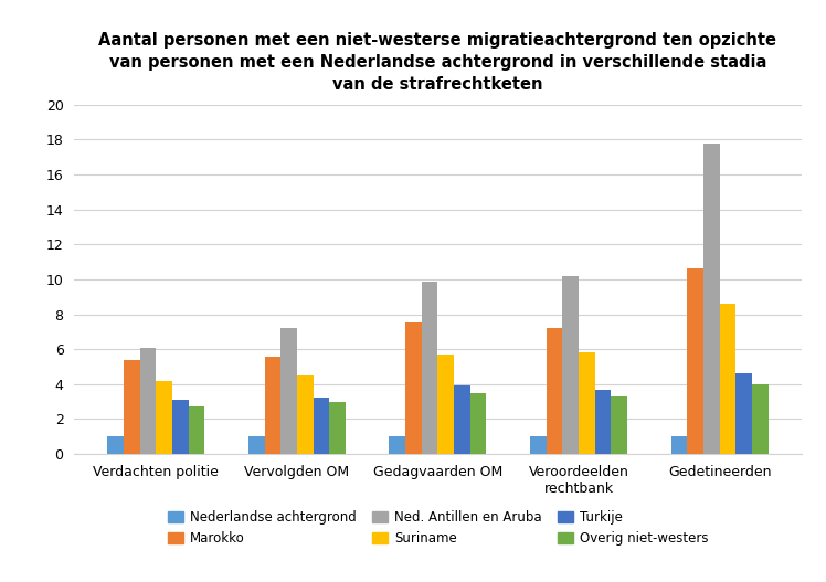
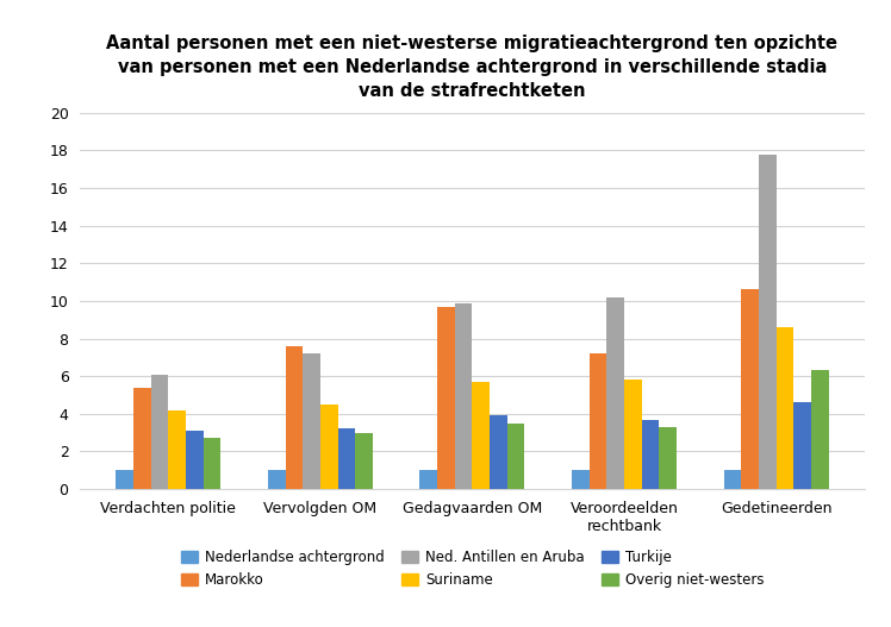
Marokko/Vervolgden OM: 5.6 -> 7.6
Marokko/Gedagvaarden OM: 7.5 -> 9.7
Overig niet-westers/Gedetineerden: 4.0 -> 6.3
